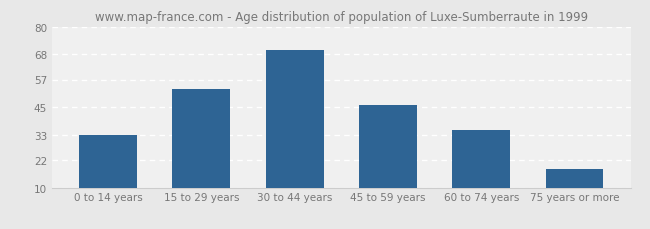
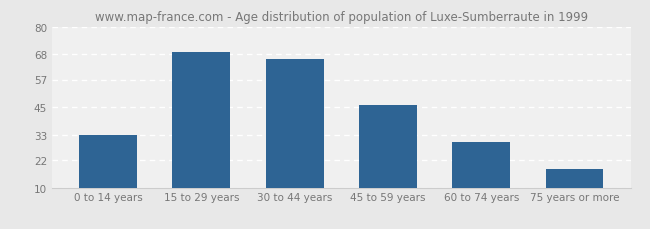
15 to 29 years: 53 -> 69
30 to 44 years: 70 -> 66
60 to 74 years: 35 -> 30
